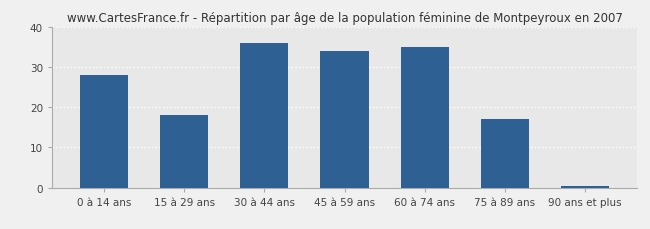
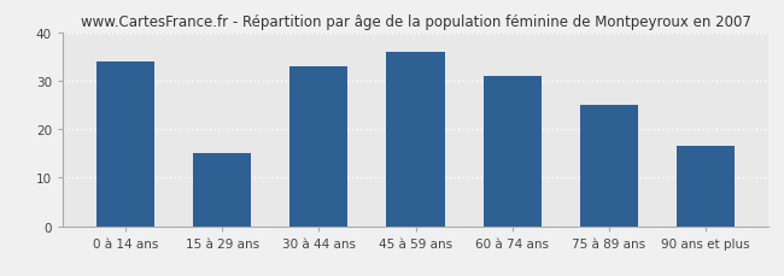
0 à 14 ans: 28.0 -> 34.0
15 à 29 ans: 18.0 -> 15.0
30 à 44 ans: 36.0 -> 33.0
45 à 59 ans: 34.0 -> 36.0
60 à 74 ans: 35.0 -> 31.0
75 à 89 ans: 17.0 -> 25.0
90 ans et plus: 0.5 -> 16.5
